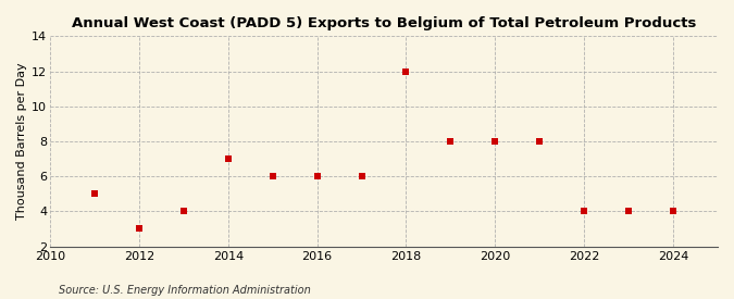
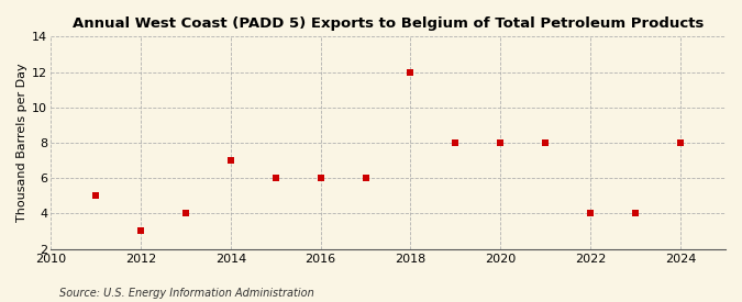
2024: 4 -> 8
